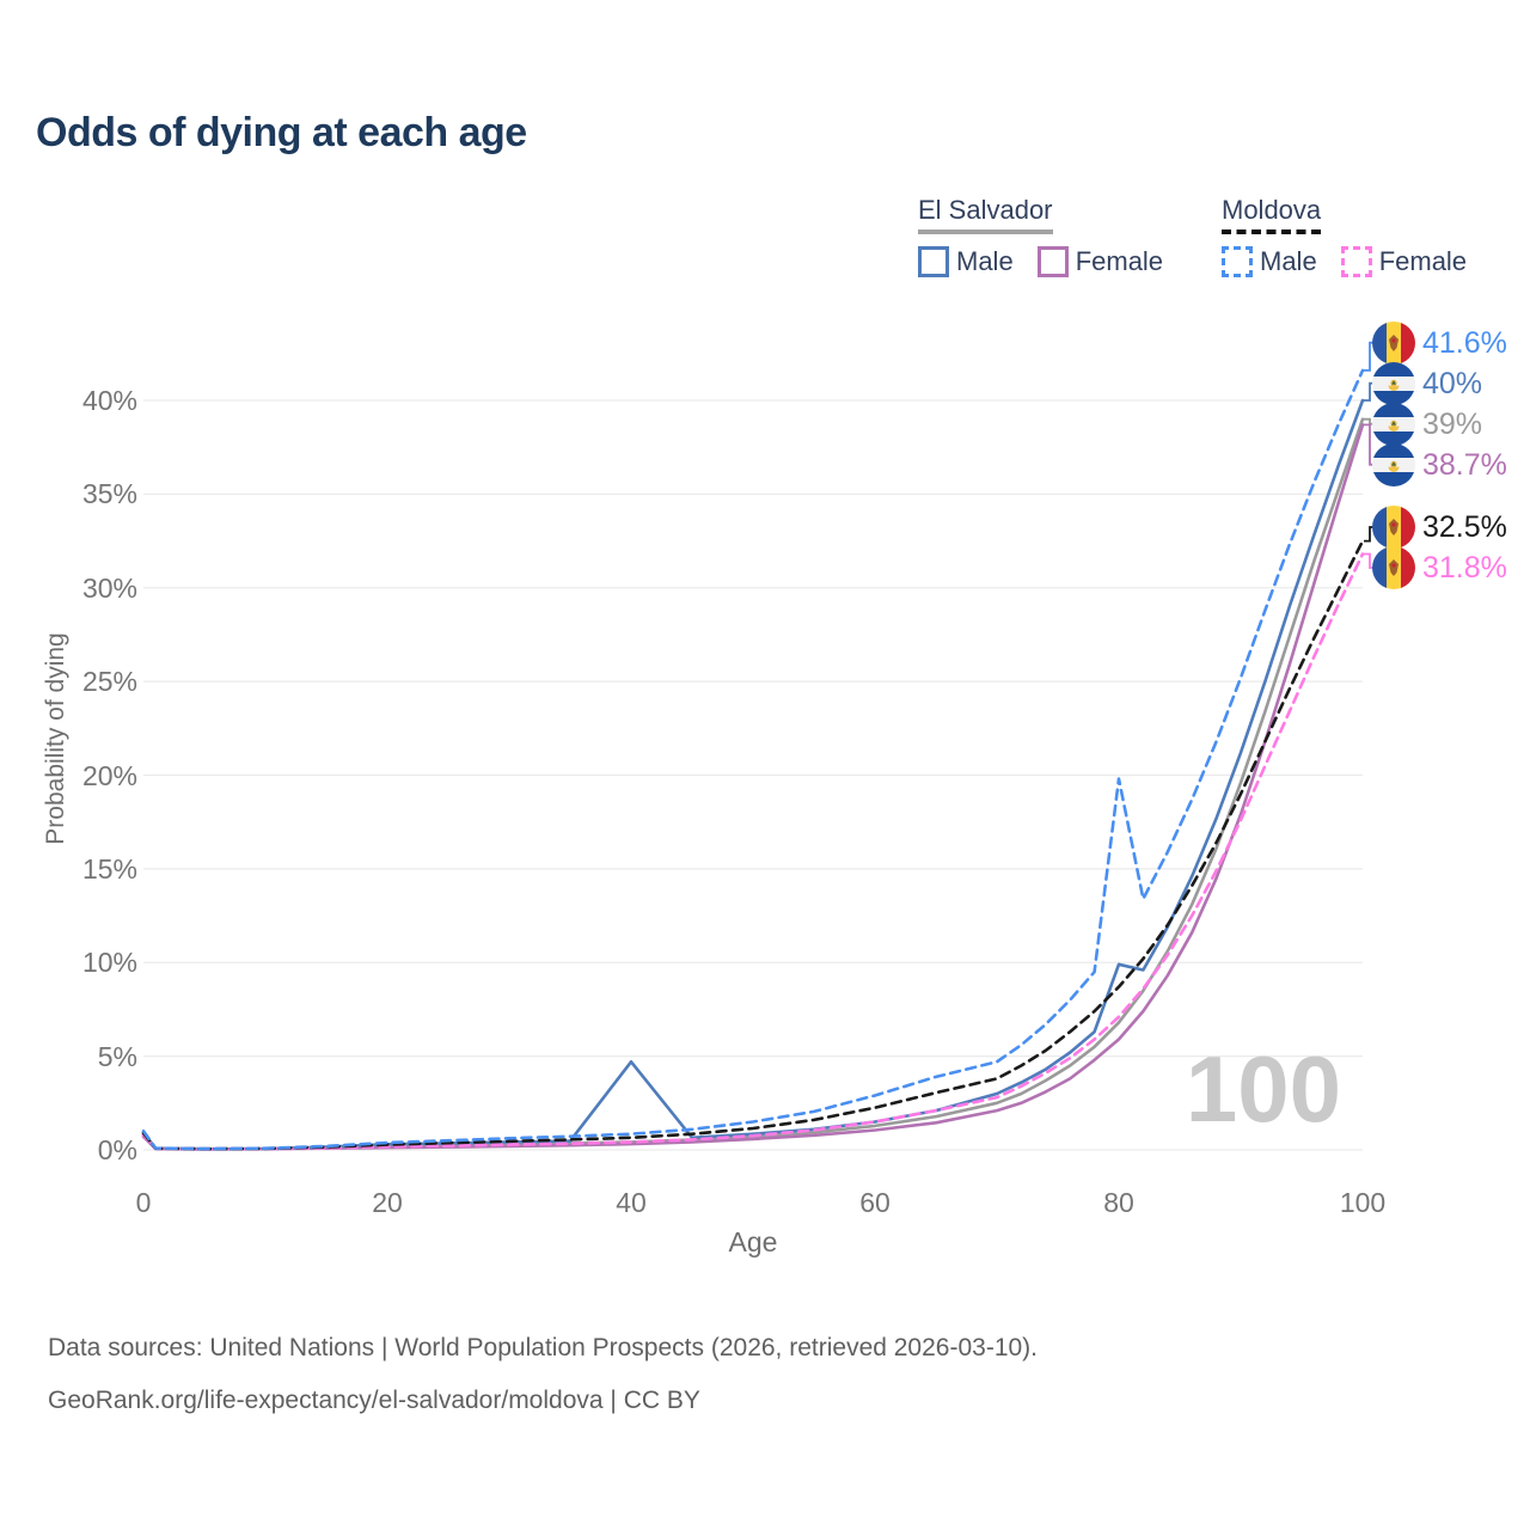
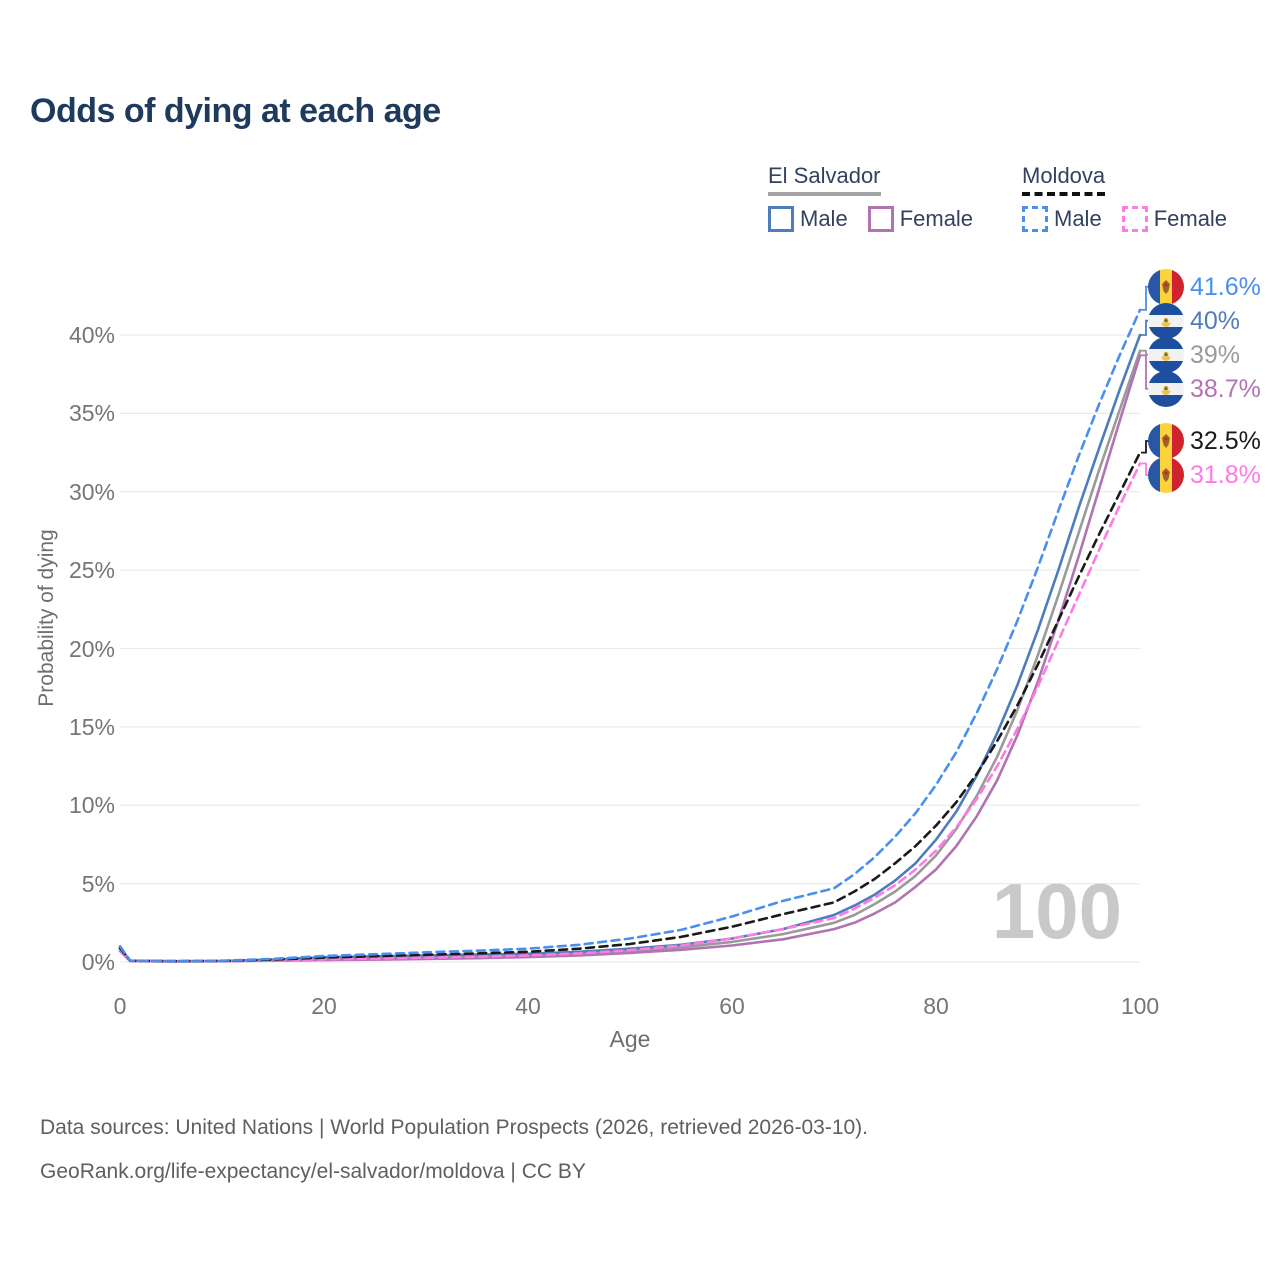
El Salvador Male/40: 4.7% -> 0.5%
El Salvador Male/80: 9.9% -> 7.8%
Moldova Male/80: 19.8% -> 11.3%
